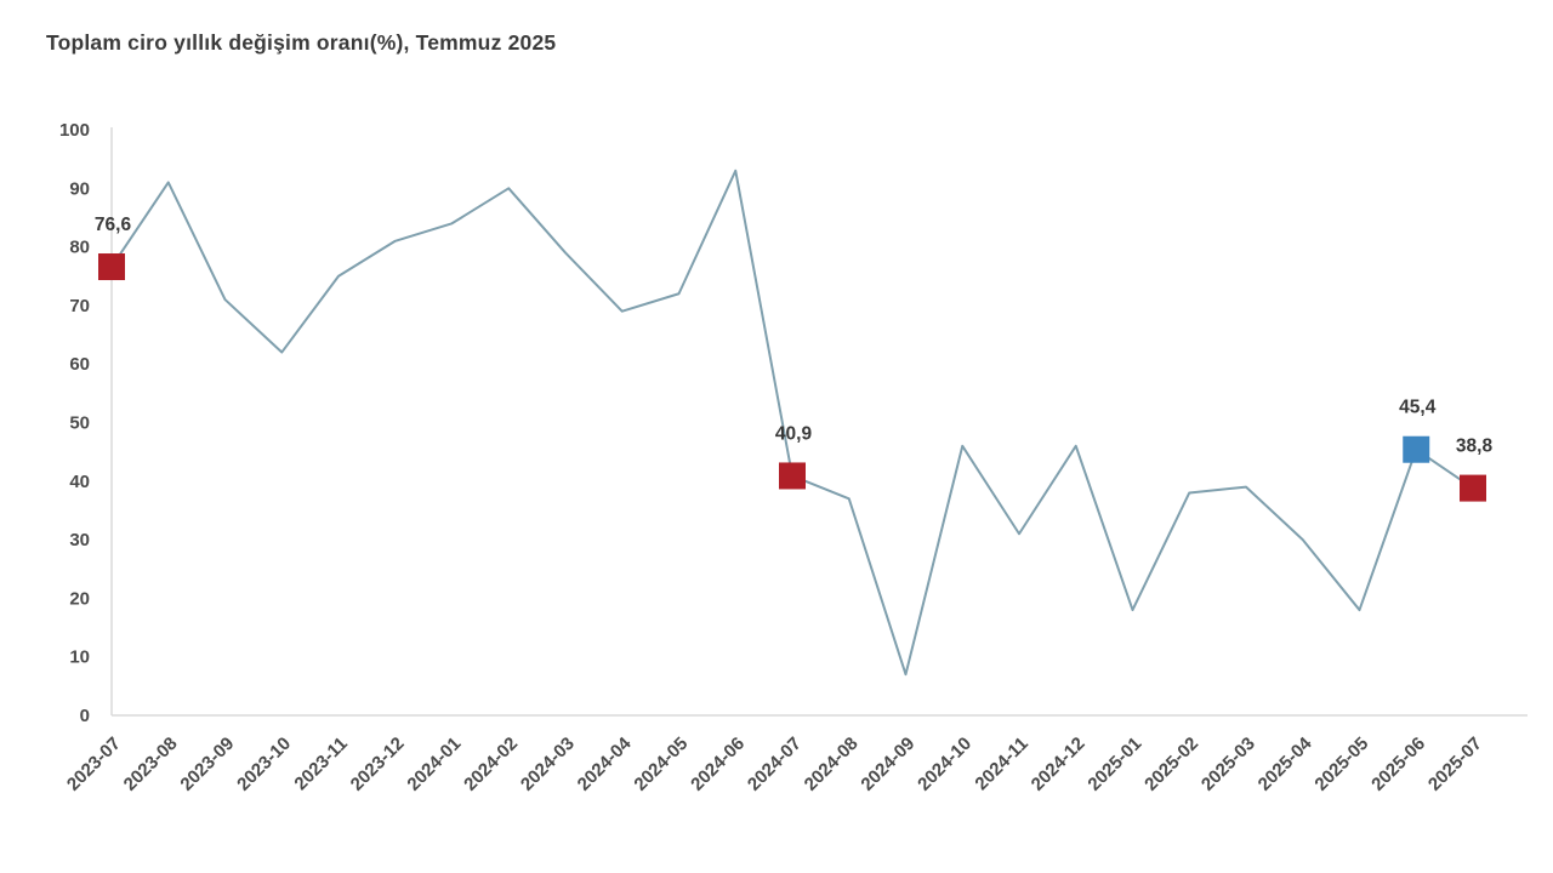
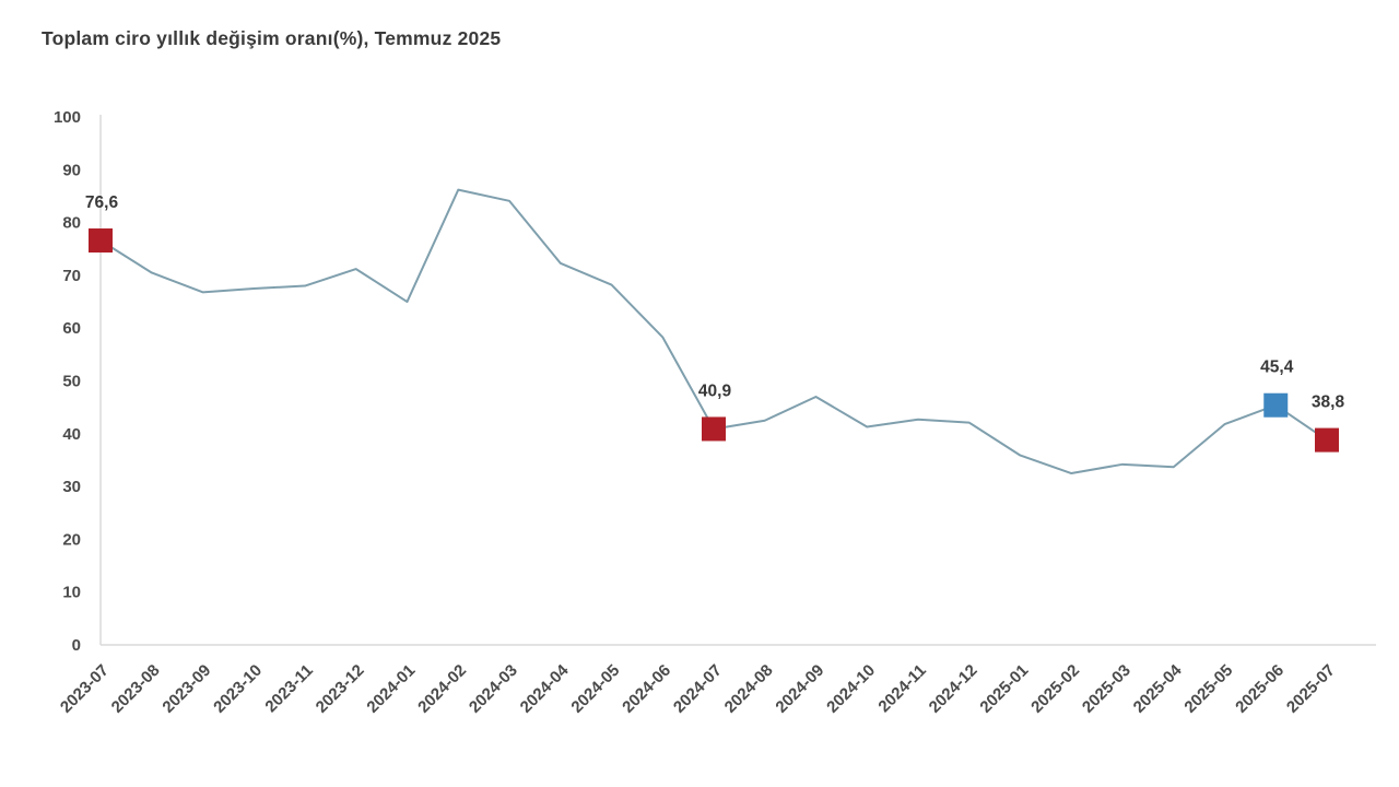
2023-08: 91 -> 70
2023-09: 71 -> 67
2023-10: 62 -> 68
2023-11: 75 -> 68
2023-12: 81 -> 71
2024-01: 84 -> 65
2024-02: 90 -> 86
2024-03: 79 -> 84
2024-04: 69 -> 72
2024-05: 72 -> 68
2024-06: 93 -> 58
2024-08: 37 -> 42
2024-09: 7 -> 47
2024-10: 46 -> 41
2024-11: 31 -> 43
2024-12: 46 -> 42
2025-01: 18 -> 36
2025-02: 38 -> 32
2025-03: 39 -> 34
2025-04: 30 -> 34
2025-05: 18 -> 42
